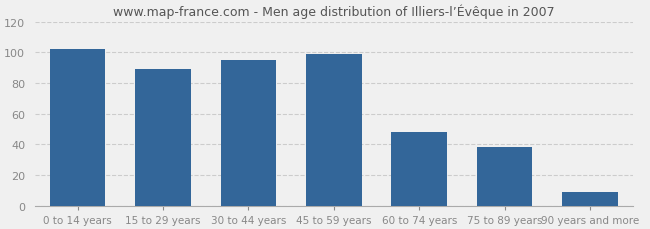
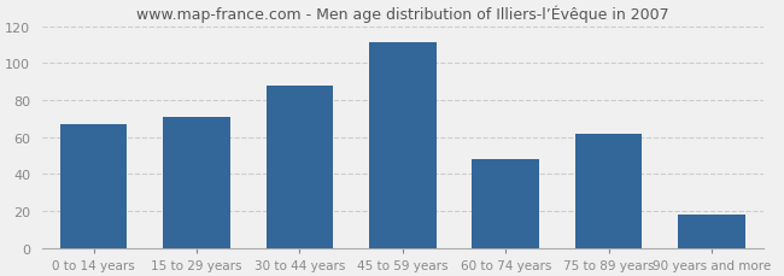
0 to 14 years: 102 -> 67
15 to 29 years: 89 -> 71
30 to 44 years: 95 -> 88
45 to 59 years: 99 -> 111
75 to 89 years: 38 -> 62
90 years and more: 9 -> 18
